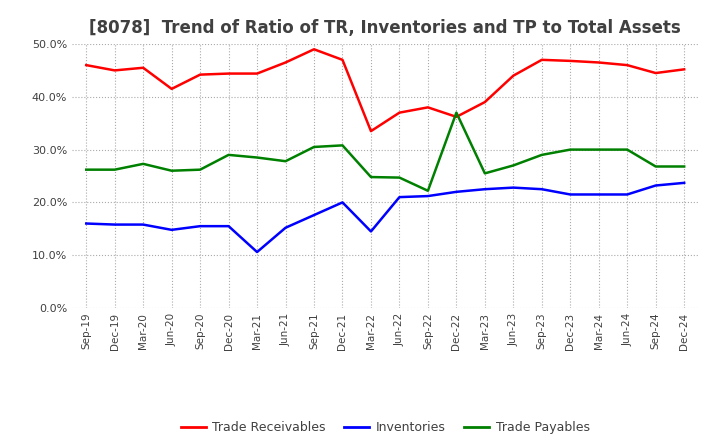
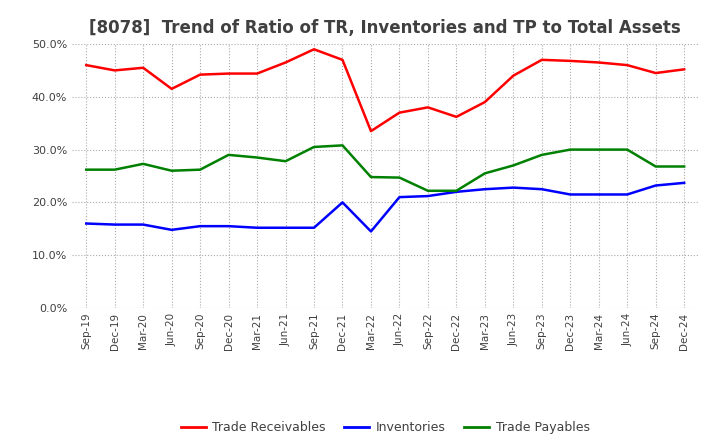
Inventories/Mar-21: 10.6% -> 15.2%
Inventories/Sep-21: 17.6% -> 15.2%
Trade Payables/Dec-22: 37.0% -> 22.2%
